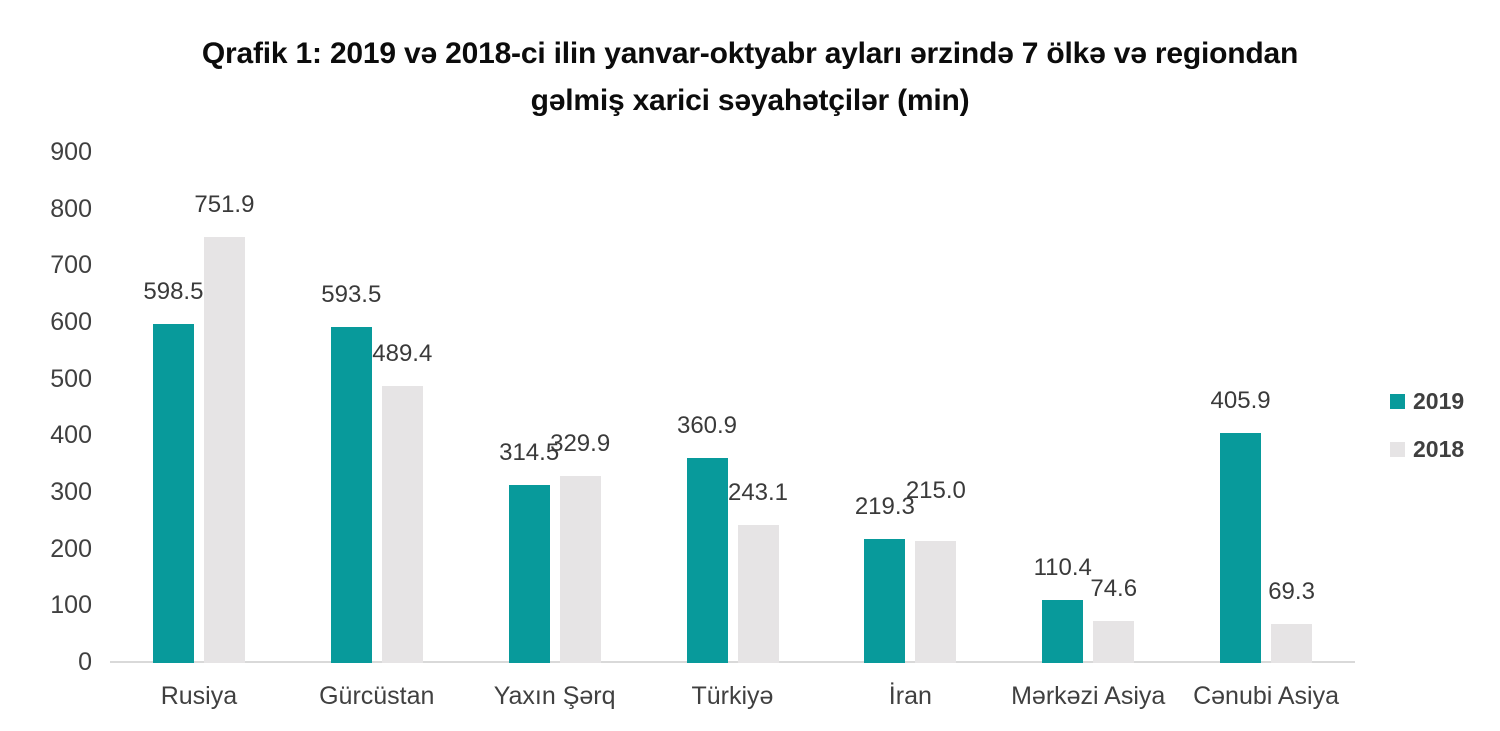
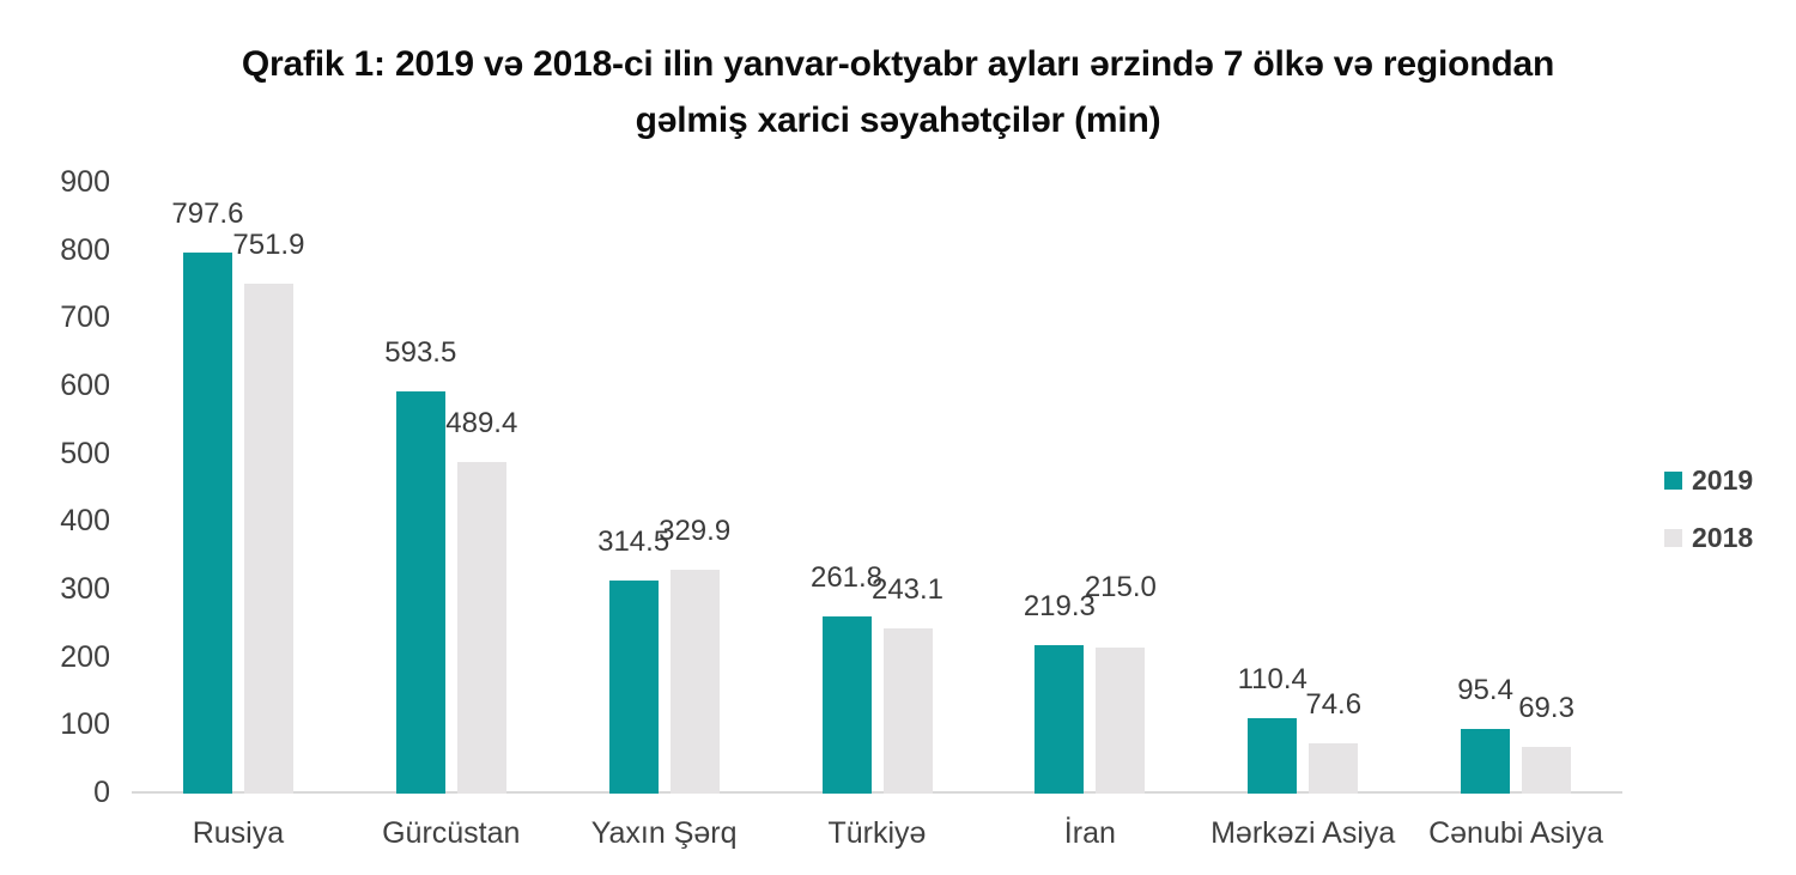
2019/Rusiya: 598.5 -> 797.6
2019/Türkiyə: 360.9 -> 261.8
2019/Cənubi Asiya: 405.9 -> 95.4
